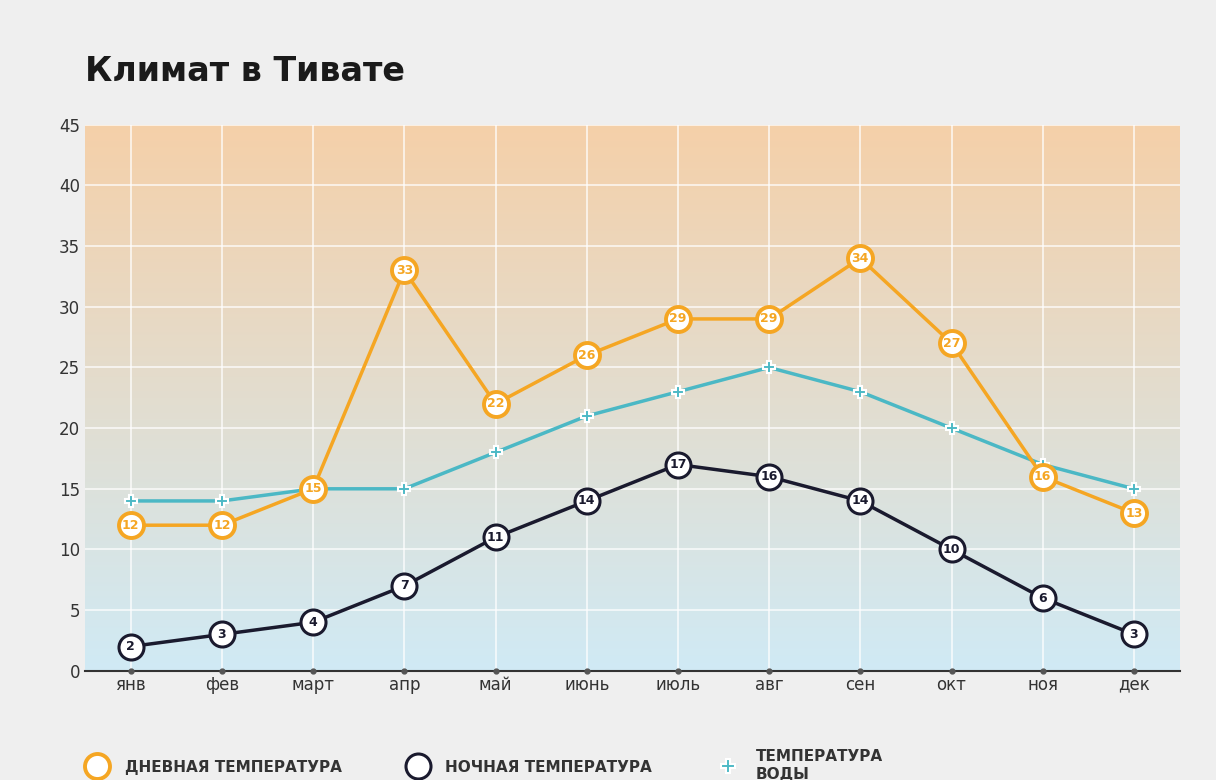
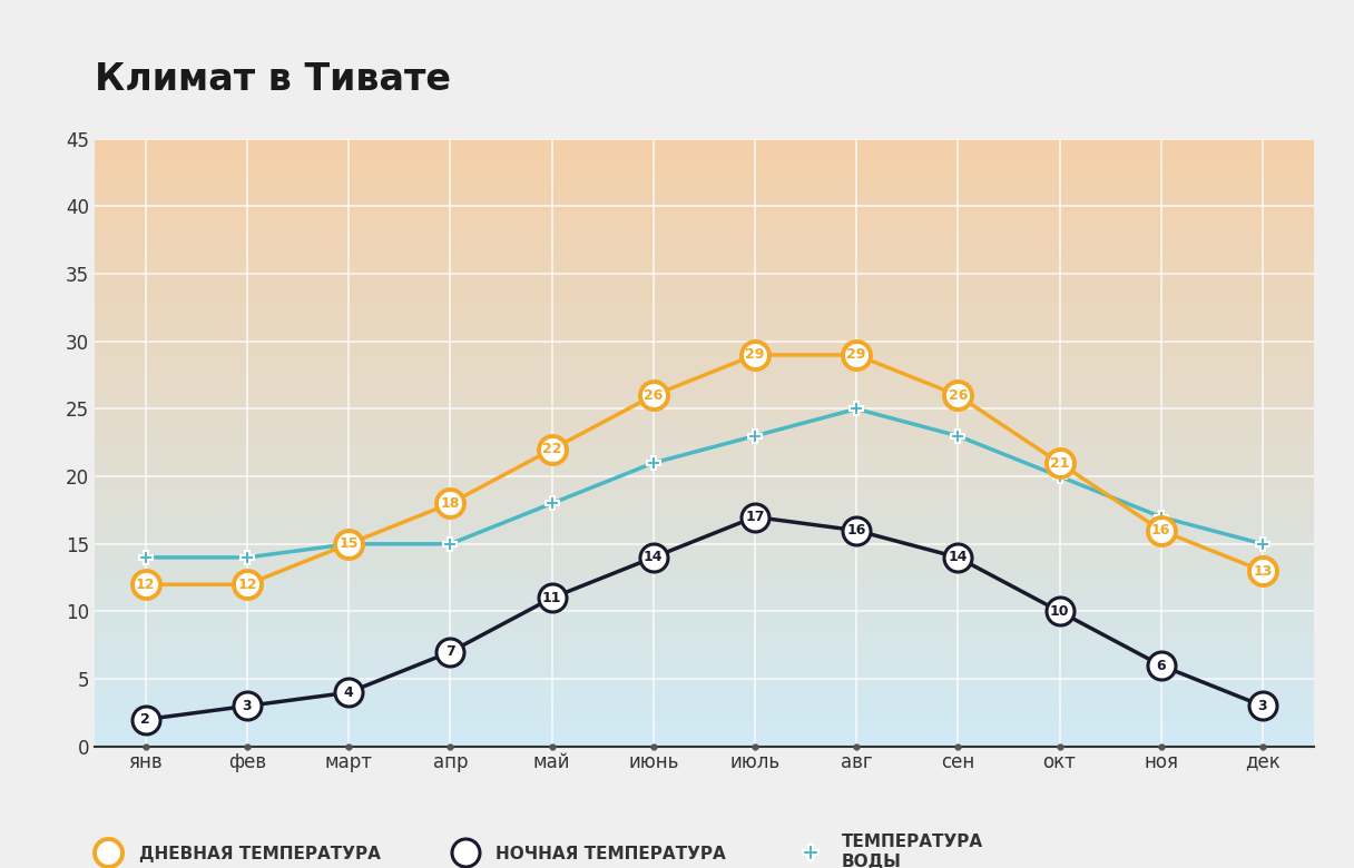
ДНЕВНАЯ ТЕМПЕРАТУРА/апр: 33 -> 18
ДНЕВНАЯ ТЕМПЕРАТУРА/сен: 34 -> 26
ДНЕВНАЯ ТЕМПЕРАТУРА/окт: 27 -> 21
